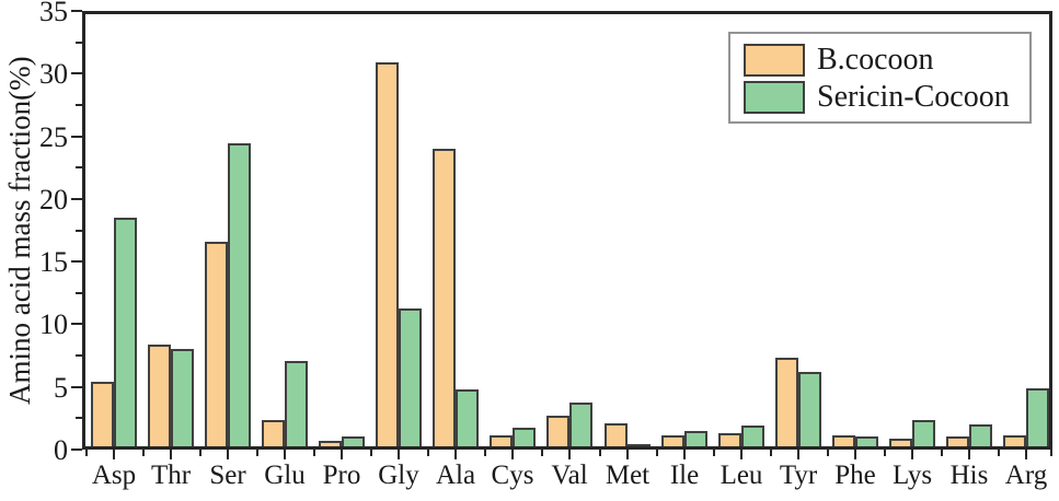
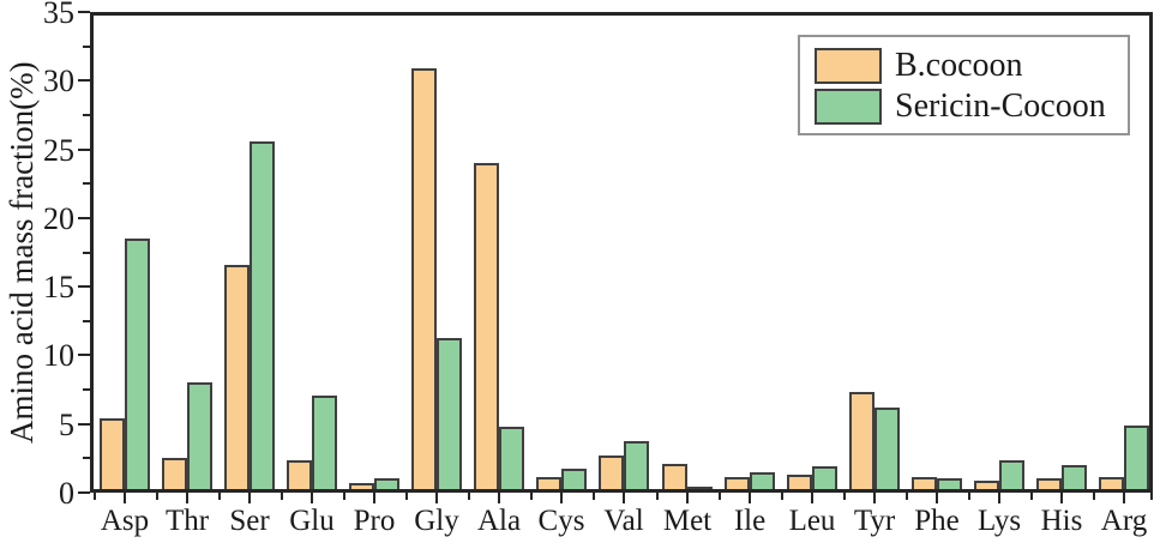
B.cocoon/Thr: 8.2 -> 2.3
Sericin-Cocoon/Ser: 24.5 -> 25.7
